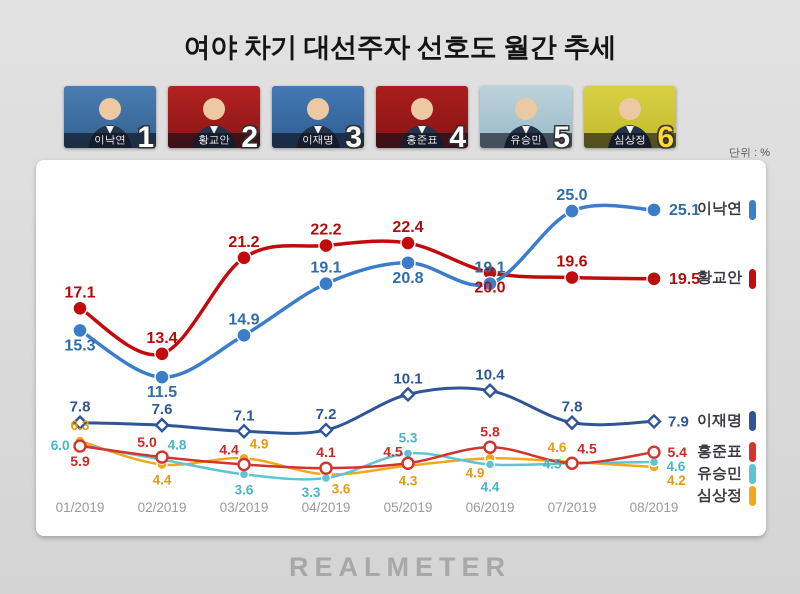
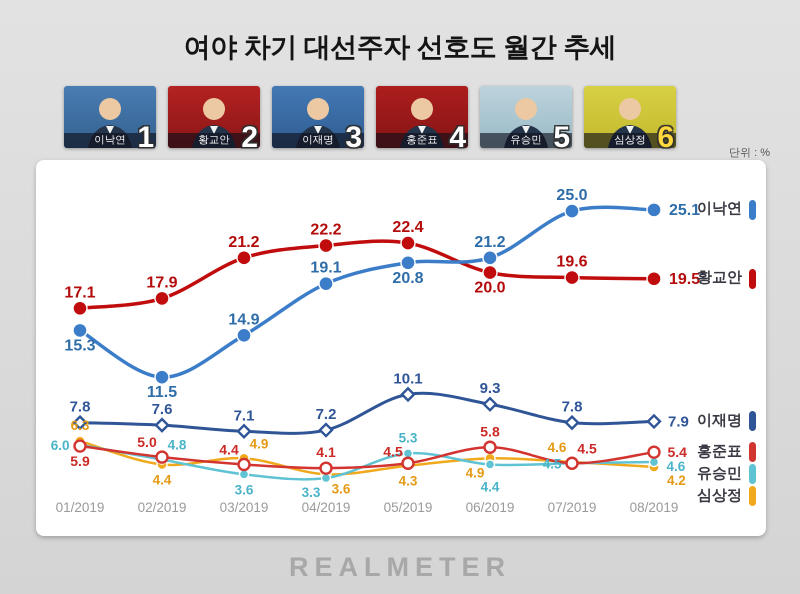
황교안/02/2019: 13.4 -> 17.9
이낙연/06/2019: 19.1 -> 21.2
이재명/06/2019: 10.4 -> 9.3
